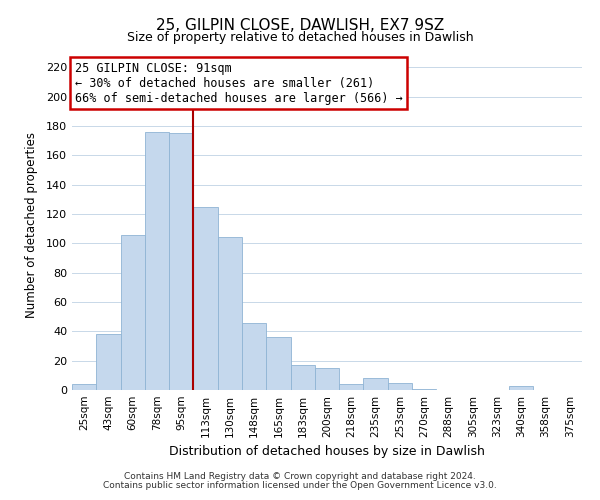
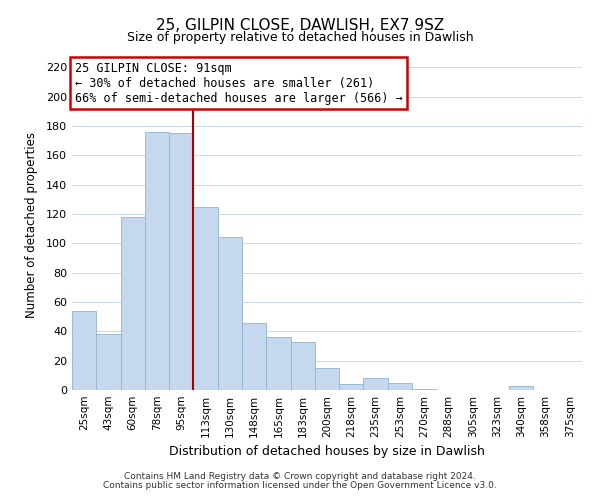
25sqm: 4 -> 54
60sqm: 106 -> 118
183sqm: 17 -> 33
